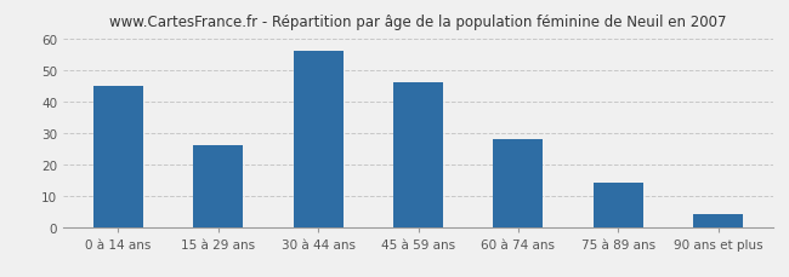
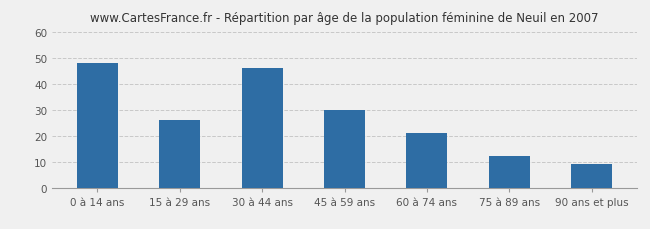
0 à 14 ans: 45 -> 48
30 à 44 ans: 56 -> 46
45 à 59 ans: 46 -> 30
60 à 74 ans: 28 -> 21
75 à 89 ans: 14 -> 12
90 ans et plus: 4 -> 9
